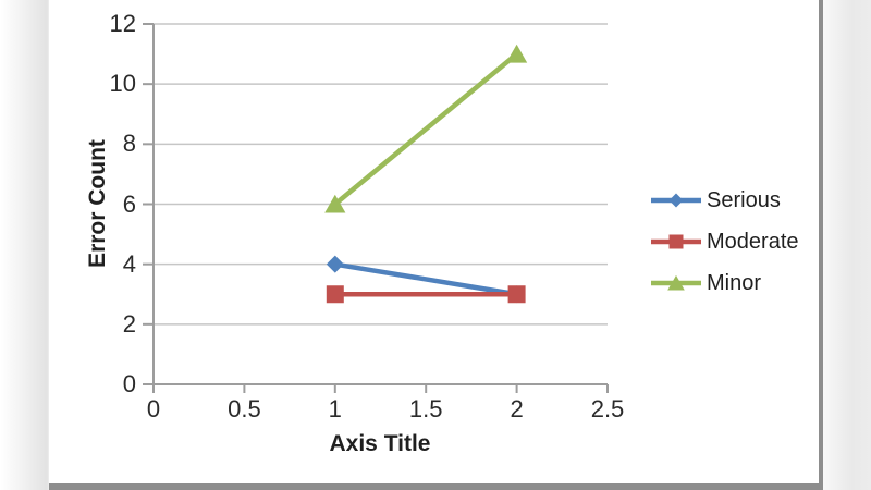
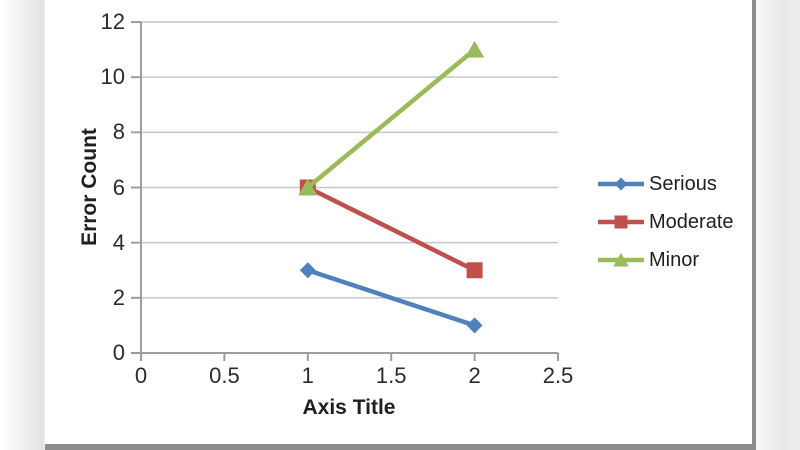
Serious/1: 4 -> 3
Moderate/1: 3 -> 6
Serious/2: 3 -> 1
